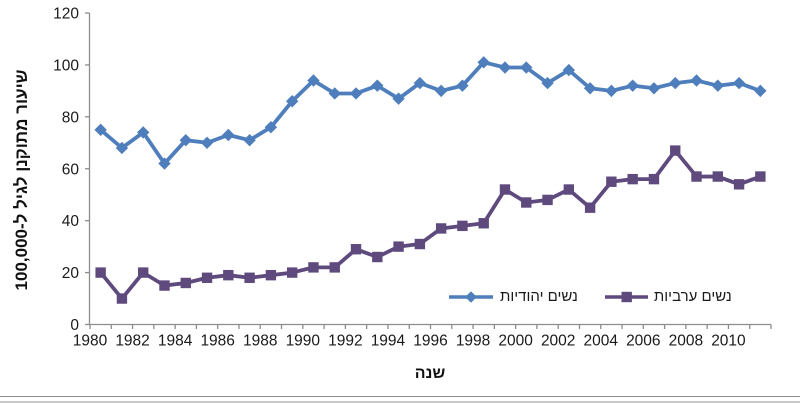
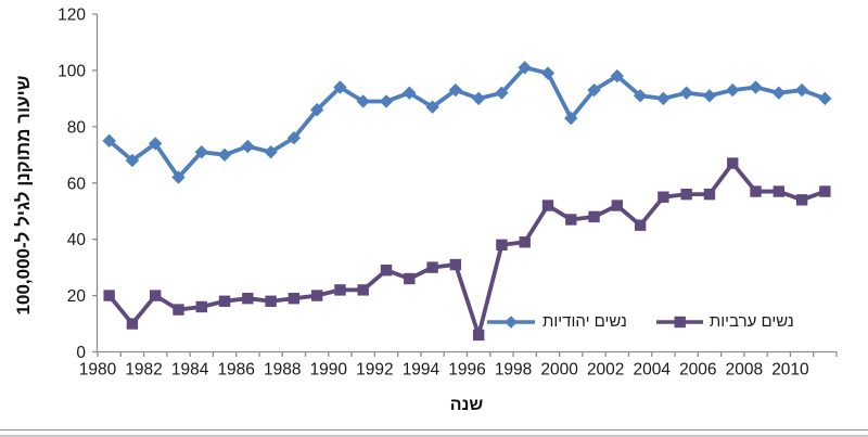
נשים ערביות/1996: 37 -> 6
נשים יהודיות/2000: 99 -> 83
